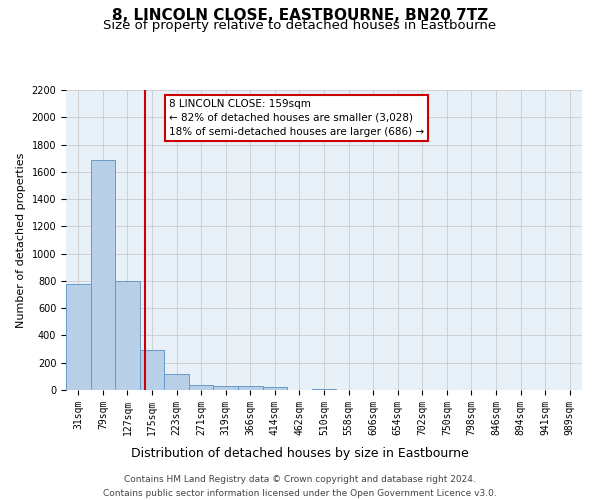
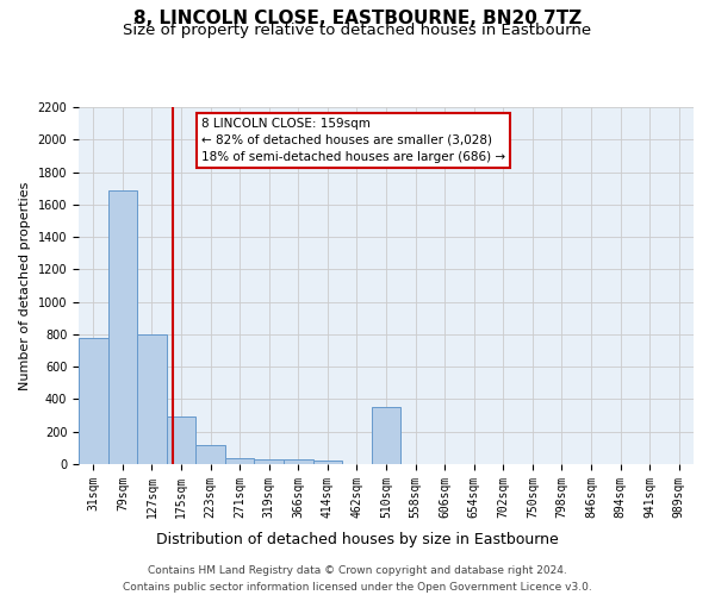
510sqm: 10 -> 350
